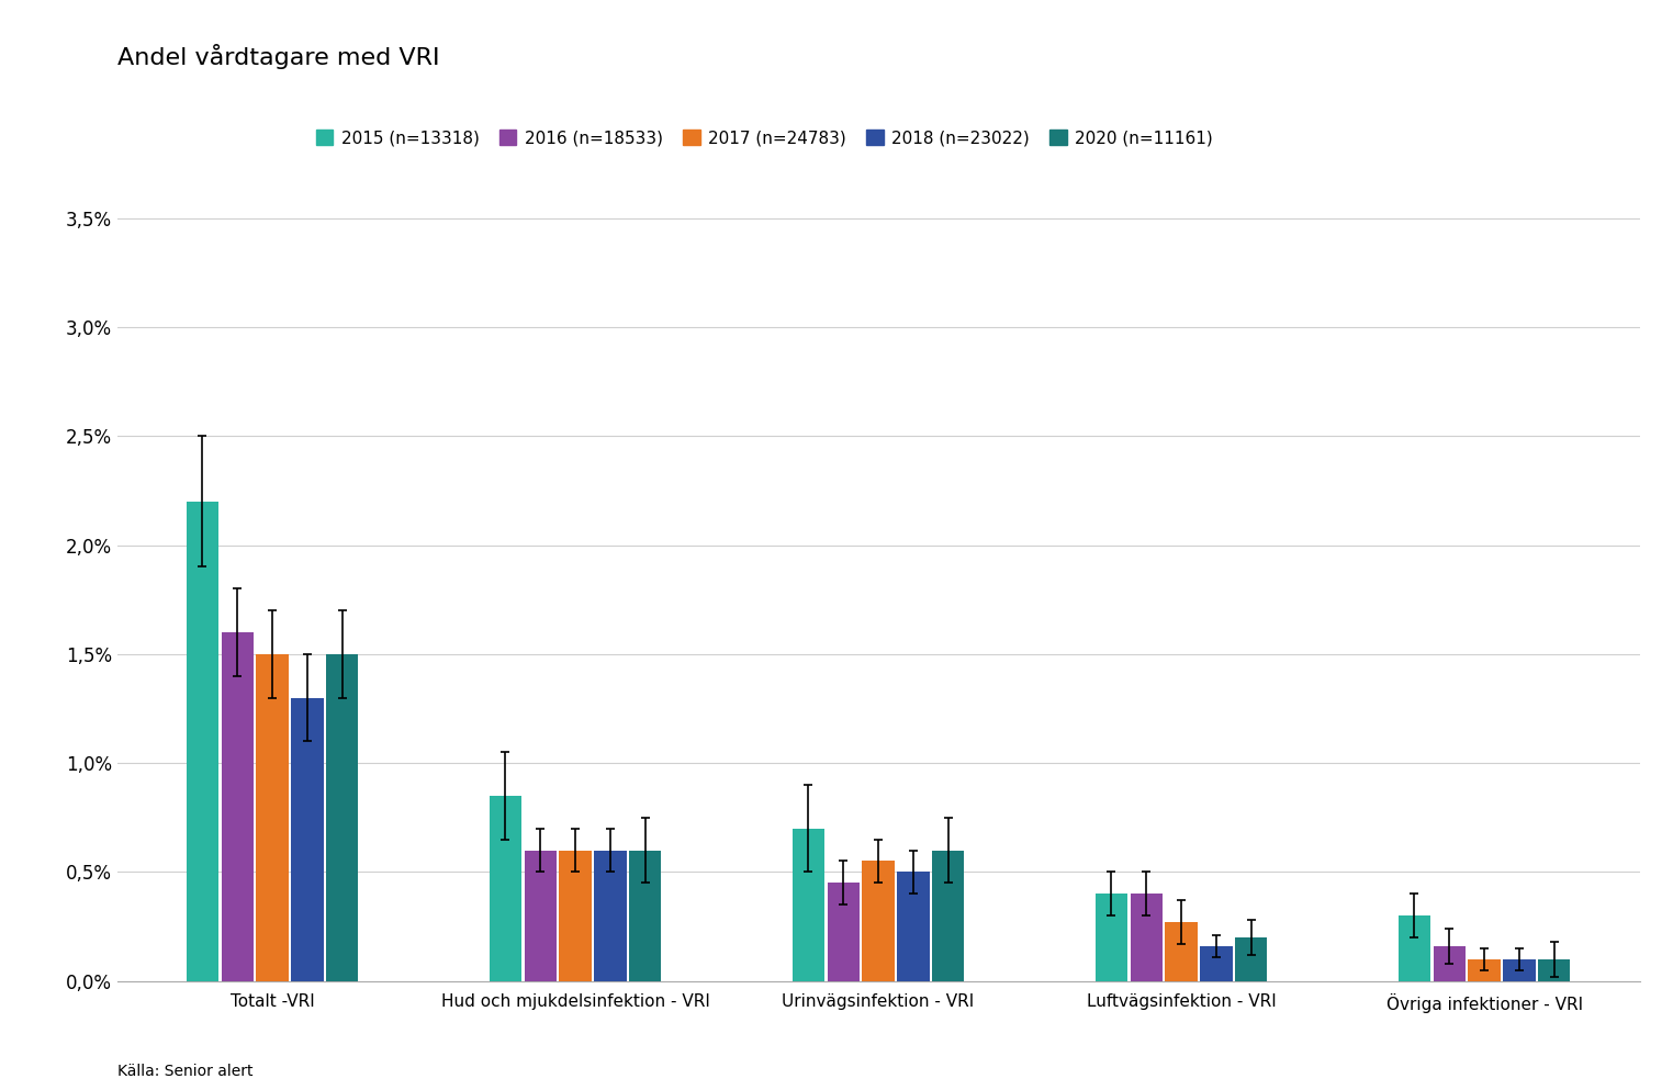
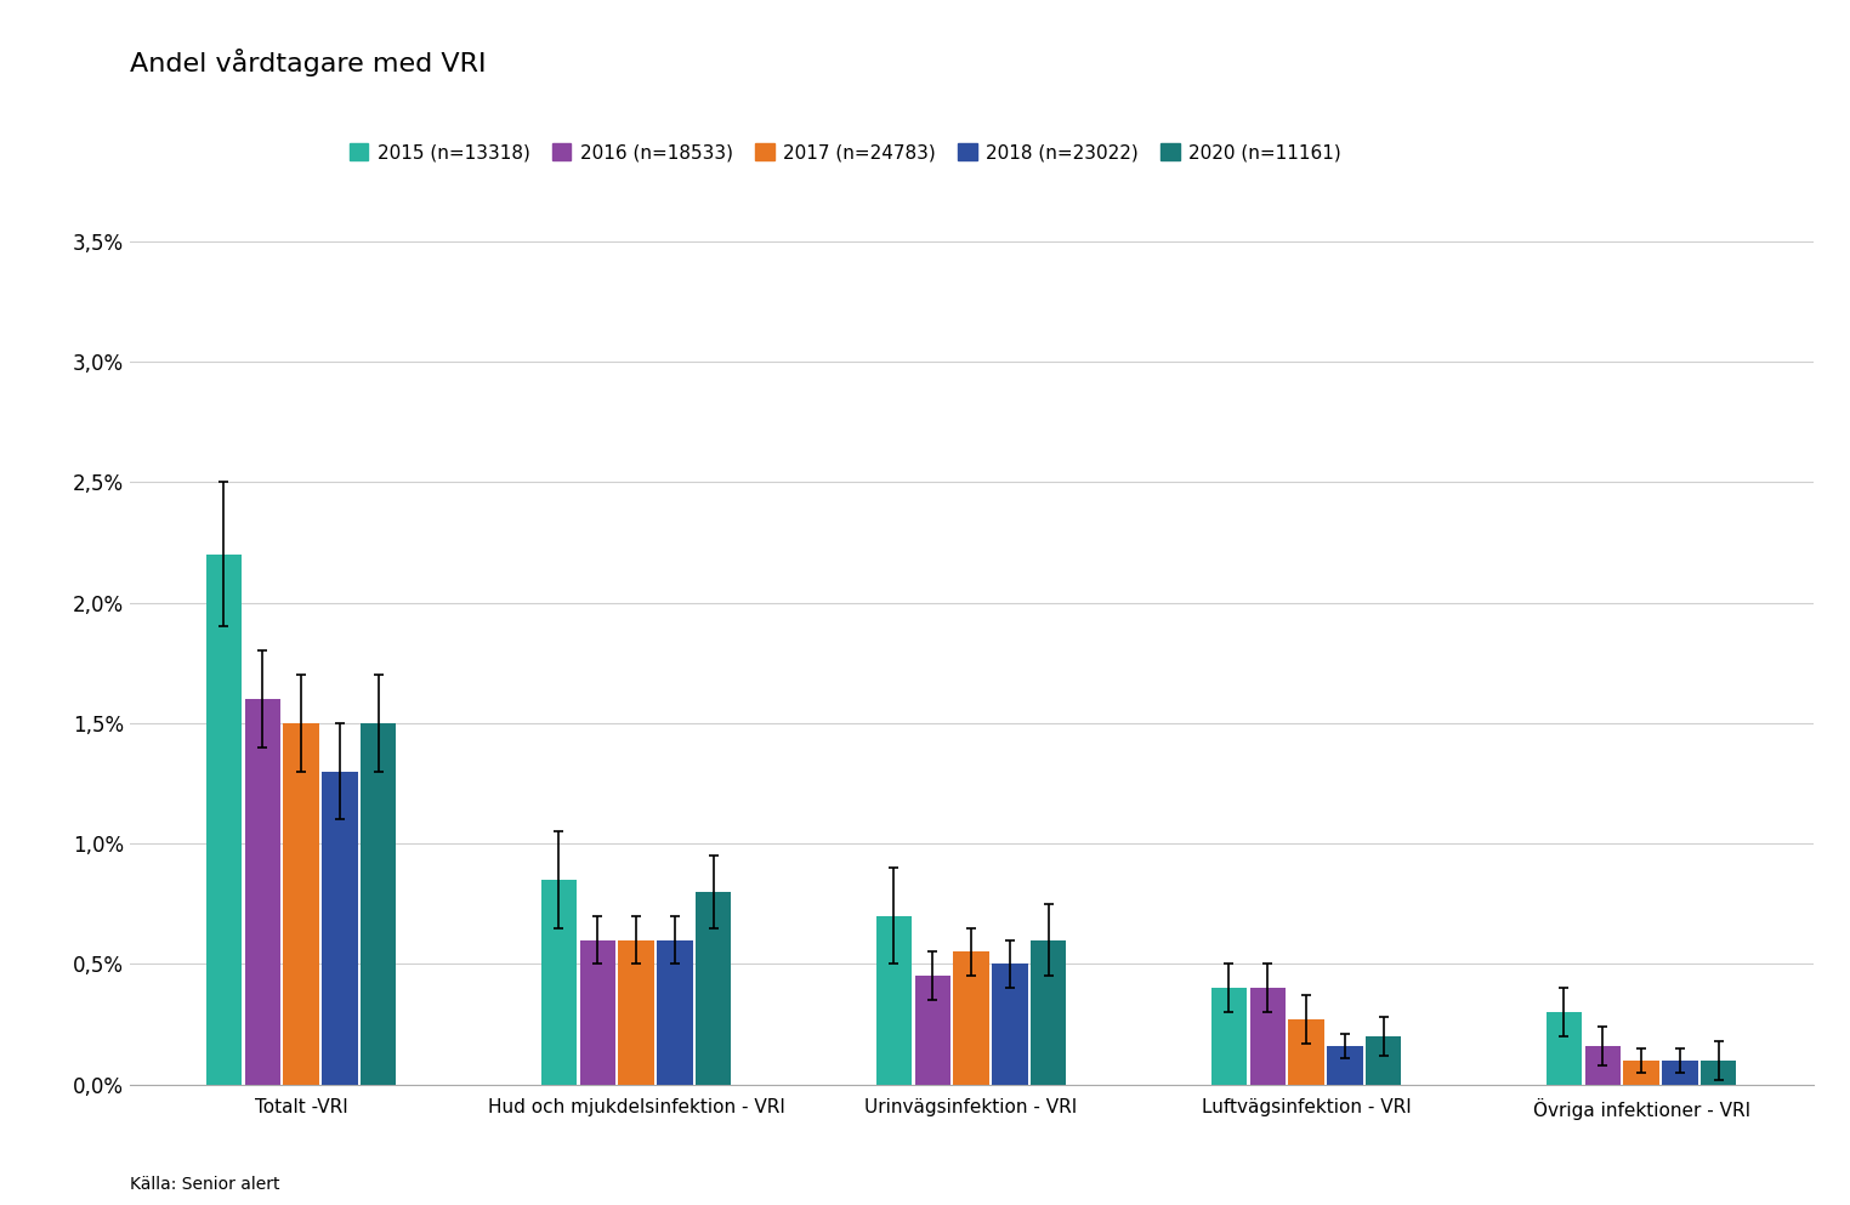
2020 (n=11161)/Hud och mjukdelsinfektion - VRI: 0,6% -> 0,8%
